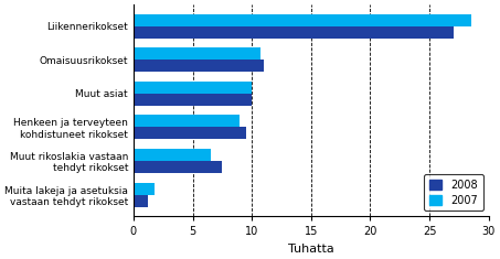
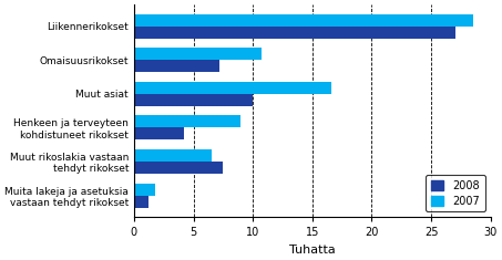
2008/Omaisuusrikokset: 11.0 -> 7.2
2007/Muut asiat: 10.0 -> 16.6
2008/Henkeen ja terveyteen kohdistuneet rikokset: 9.5 -> 4.2
